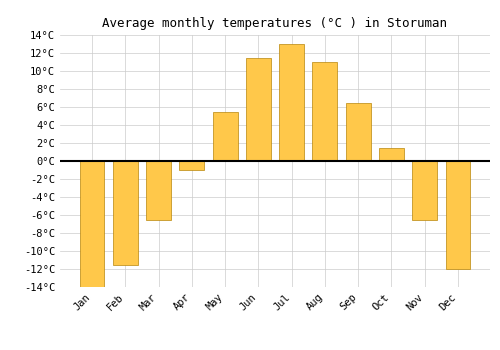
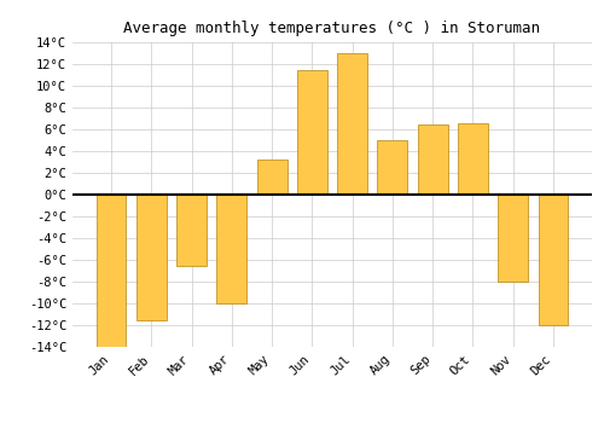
Apr: -1.0°C -> -10.0°C
May: 5.5°C -> 3.2°C
Aug: 11.0°C -> 5.0°C
Oct: 1.5°C -> 6.6°C
Nov: -6.5°C -> -8.0°C
